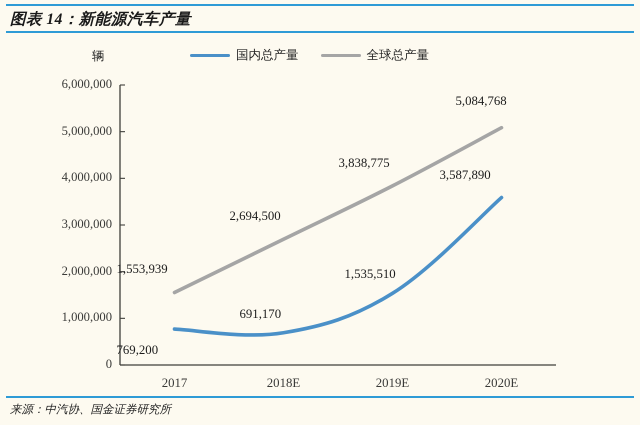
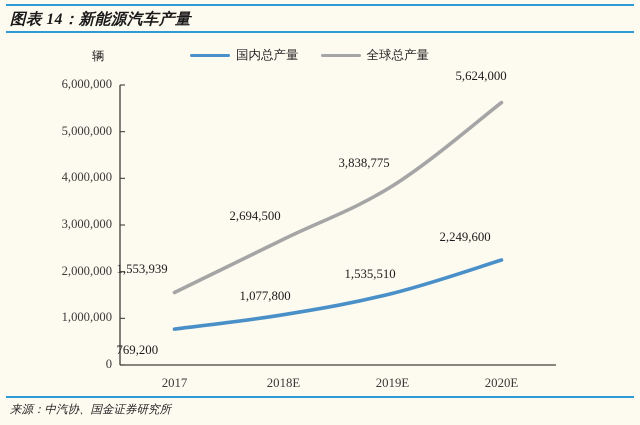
国内总产量/2018E: 691,170 -> 1,077,800
国内总产量/2020E: 3,587,890 -> 2,249,600
全球总产量/2020E: 5,084,768 -> 5,624,000
